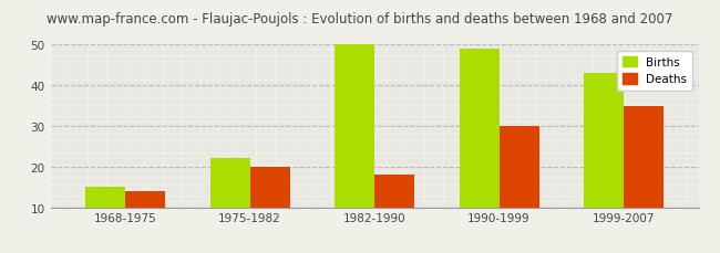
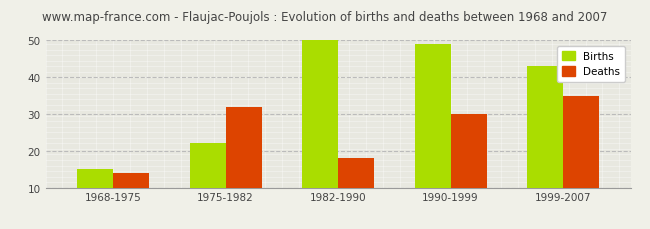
Deaths/1975-1982: 20 -> 32
